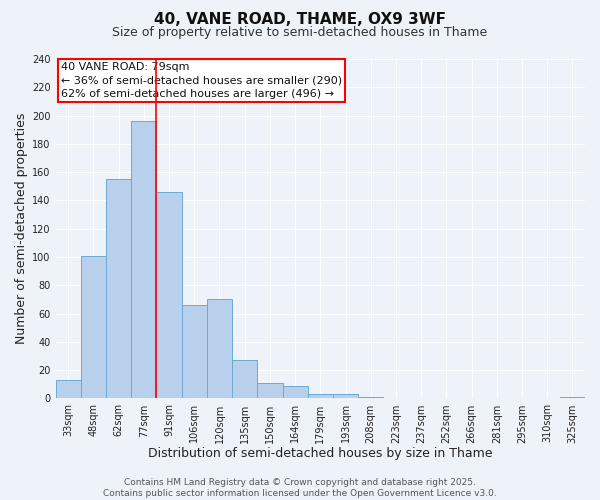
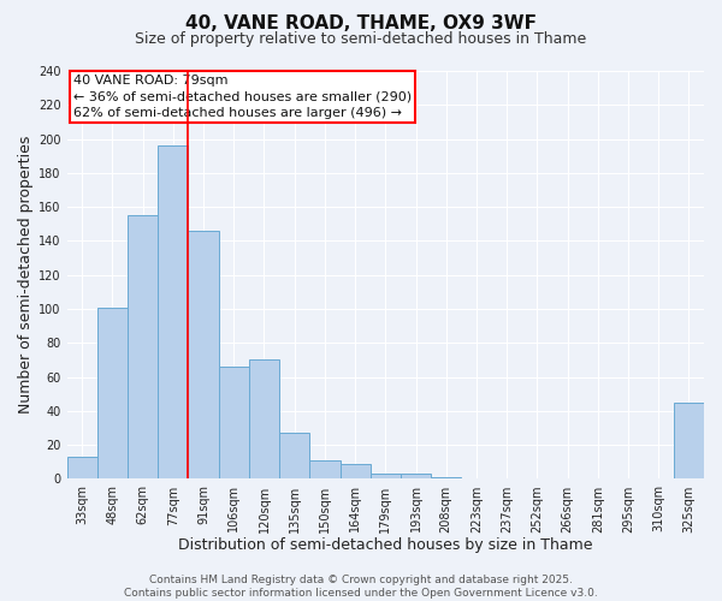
325sqm: 1 -> 45
